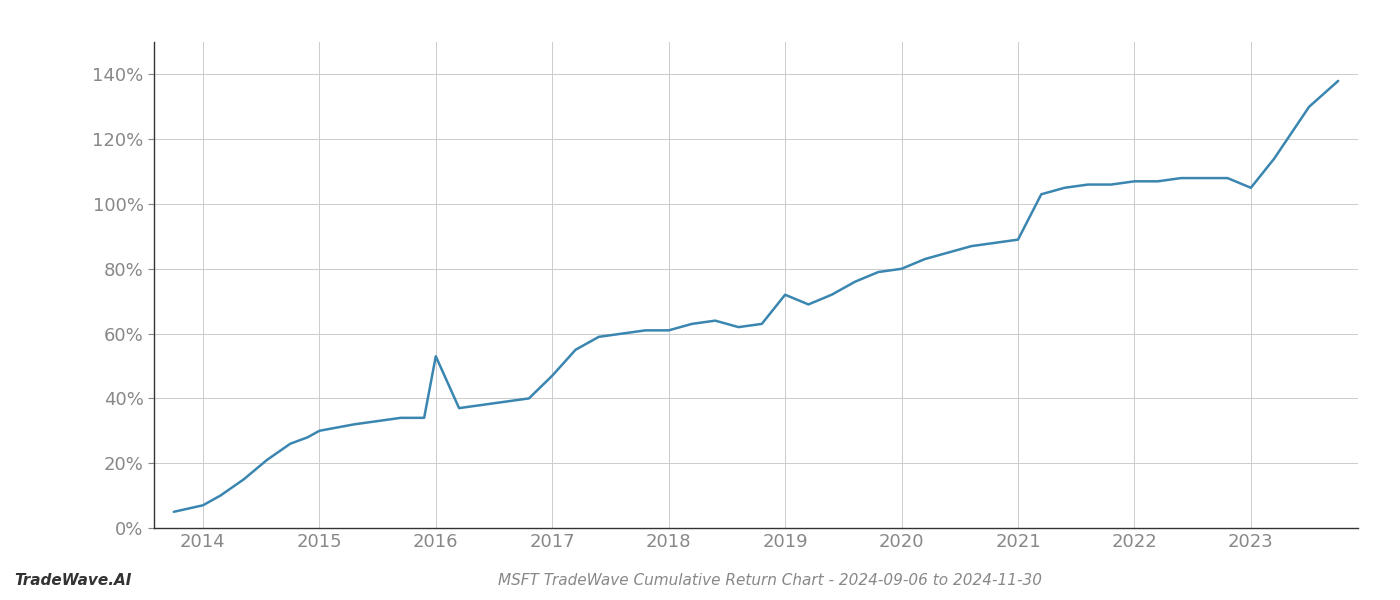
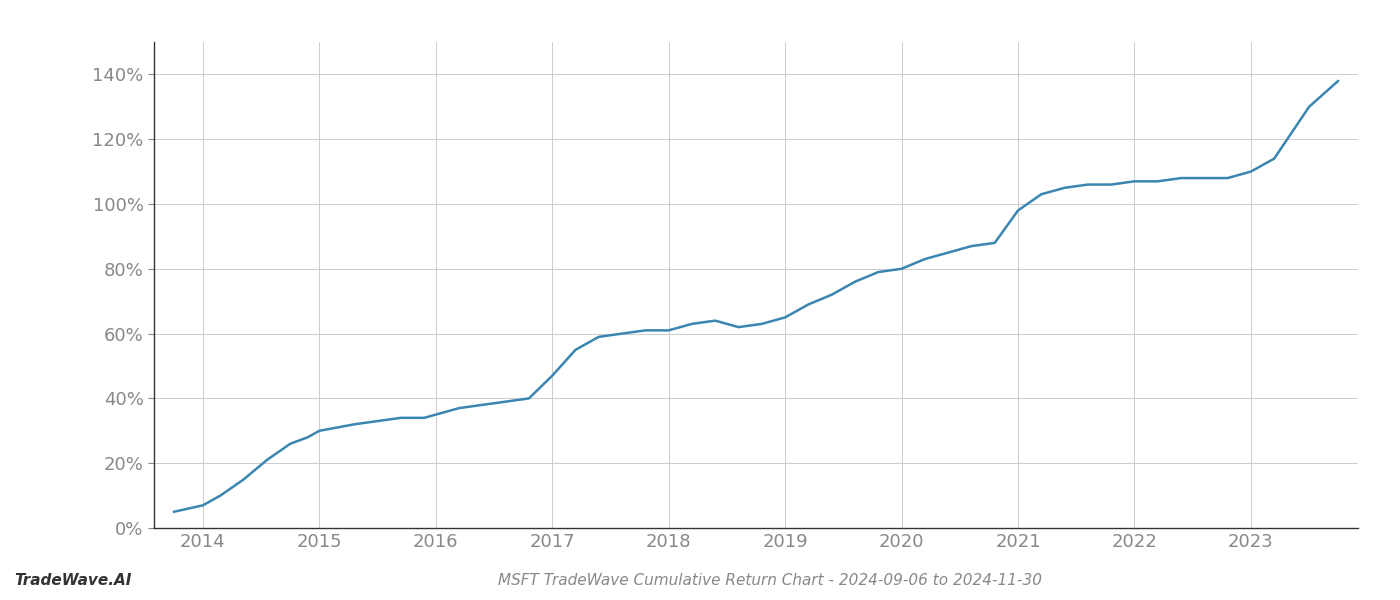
2016: 53% -> 35%
2019: 72% -> 65%
2021: 89% -> 98%
2023: 105% -> 110%
